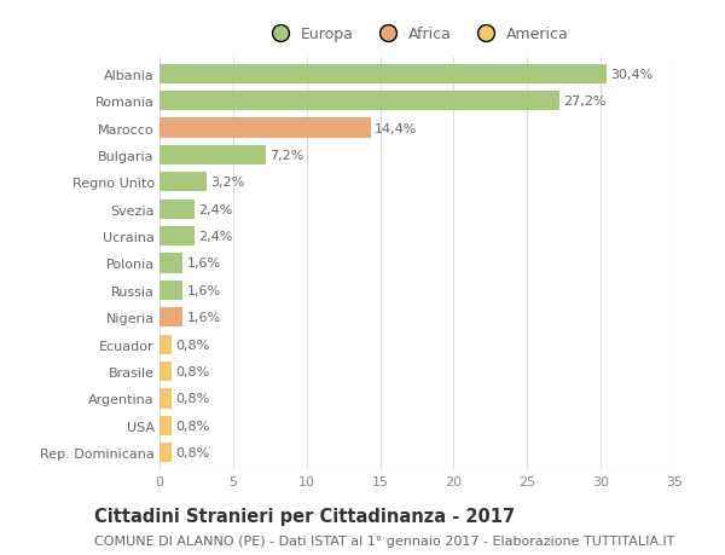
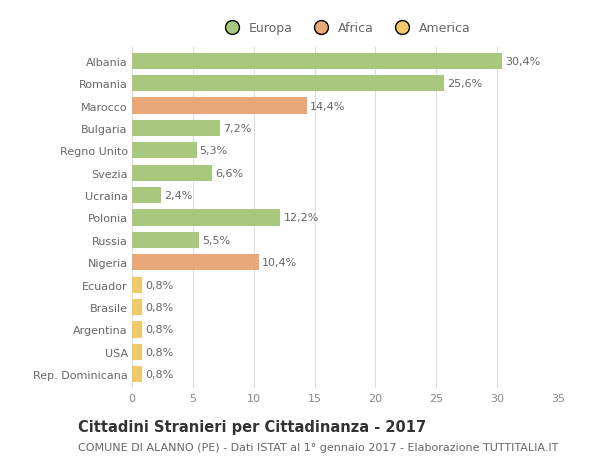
Romania: 27,2% -> 25,6%
Regno Unito: 3,2% -> 5,3%
Svezia: 2,4% -> 6,6%
Polonia: 1,6% -> 12,2%
Russia: 1,6% -> 5,5%
Nigeria: 1,6% -> 10,4%
